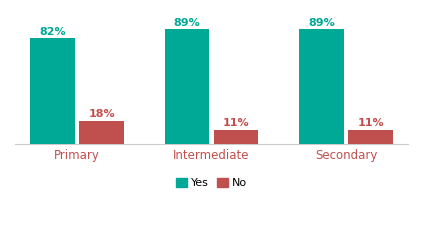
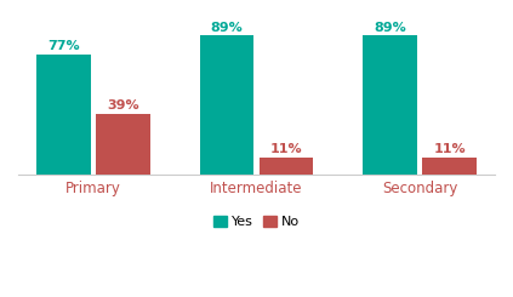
Yes/Primary: 82% -> 77%
No/Primary: 18% -> 39%
